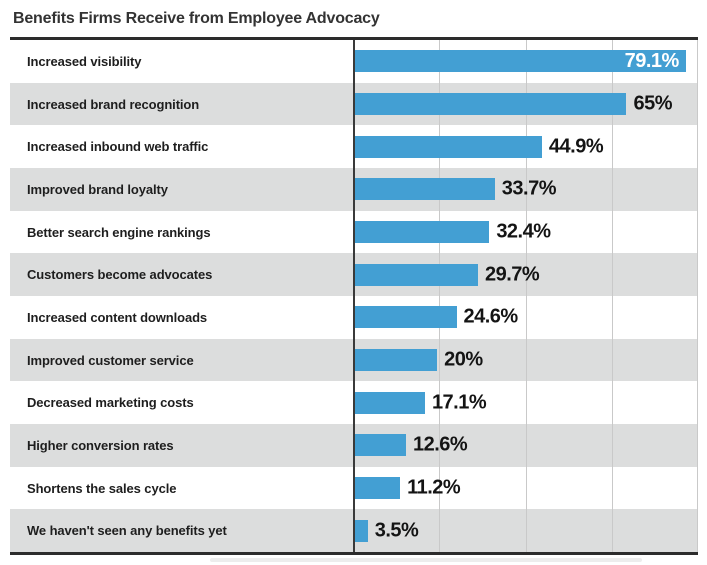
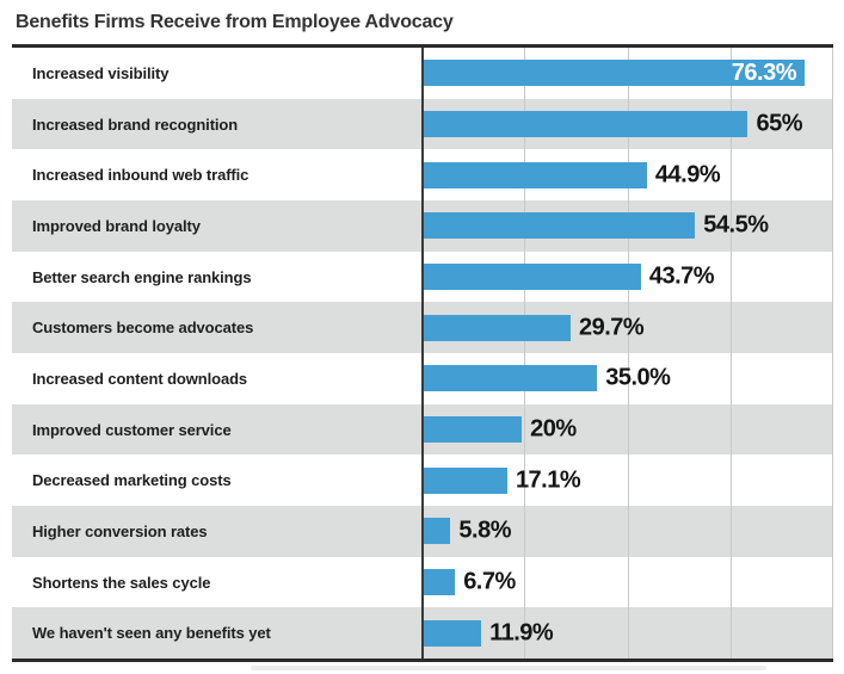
Increased visibility: 79.1% -> 76.3%
Improved brand loyalty: 33.7% -> 54.5%
Better search engine rankings: 32.4% -> 43.7%
Increased content downloads: 24.6% -> 35.0%
Higher conversion rates: 12.6% -> 5.8%
Shortens the sales cycle: 11.2% -> 6.7%
We haven't seen any benefits yet: 3.5% -> 11.9%
